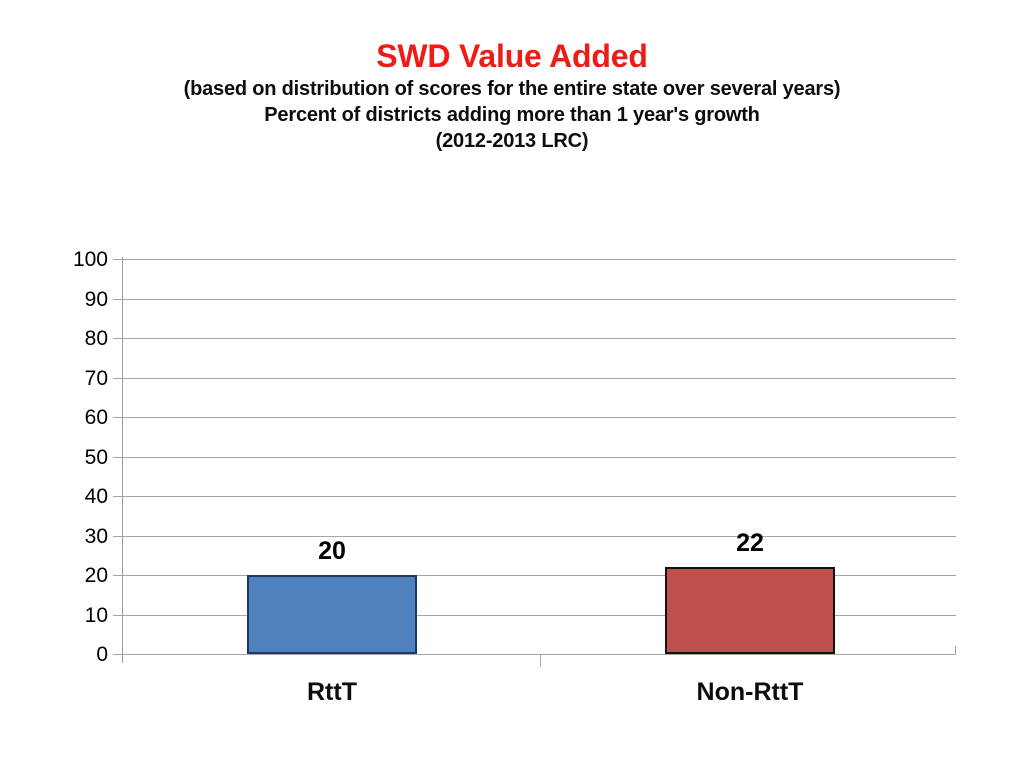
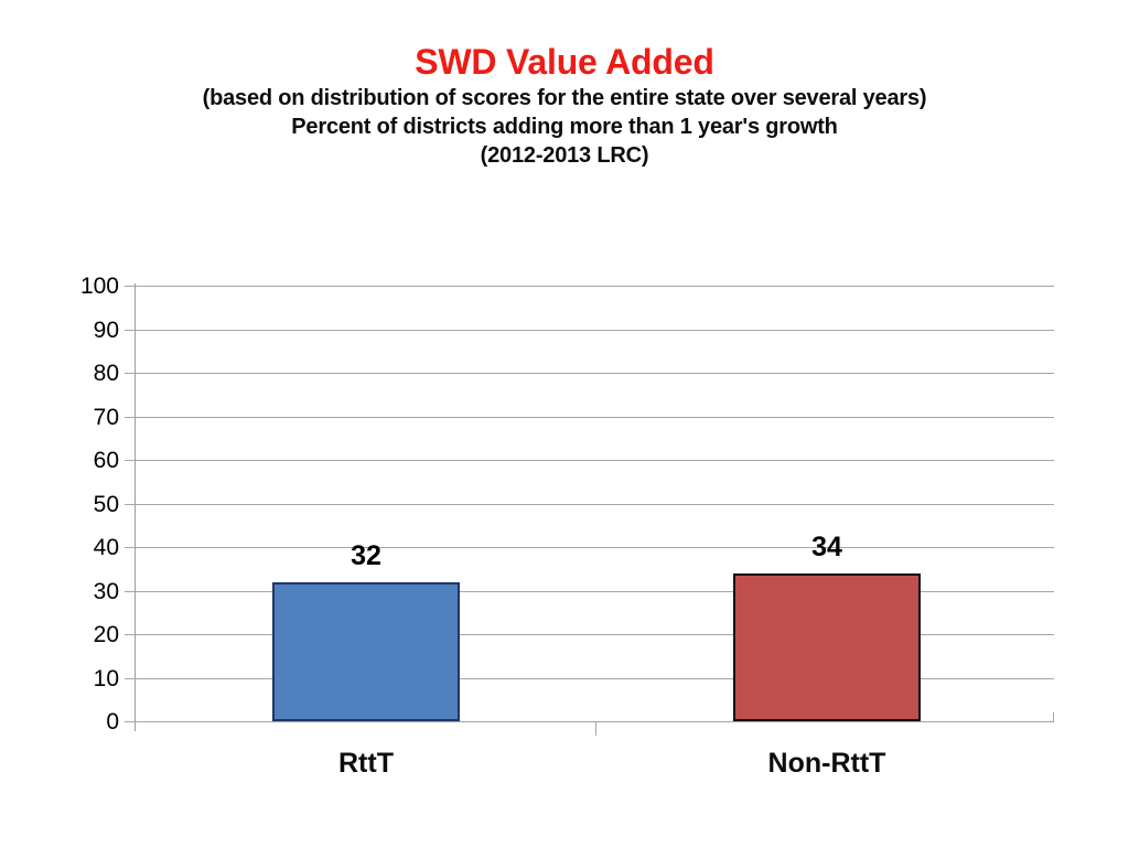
RttT: 20 -> 32
Non-RttT: 22 -> 34
